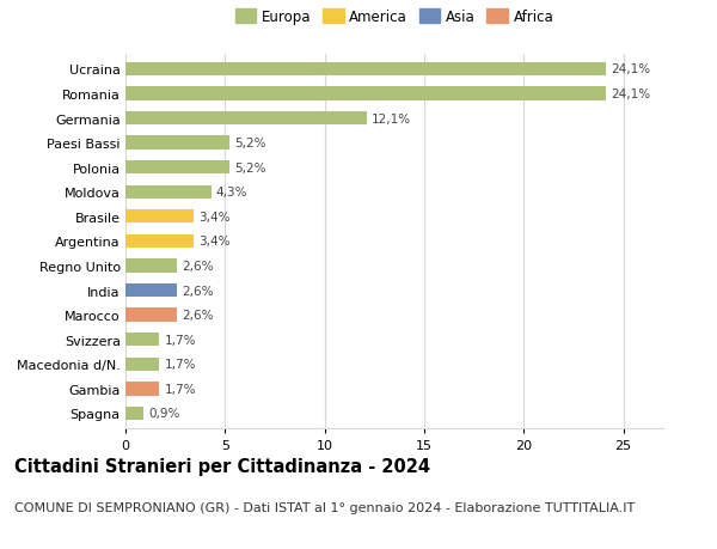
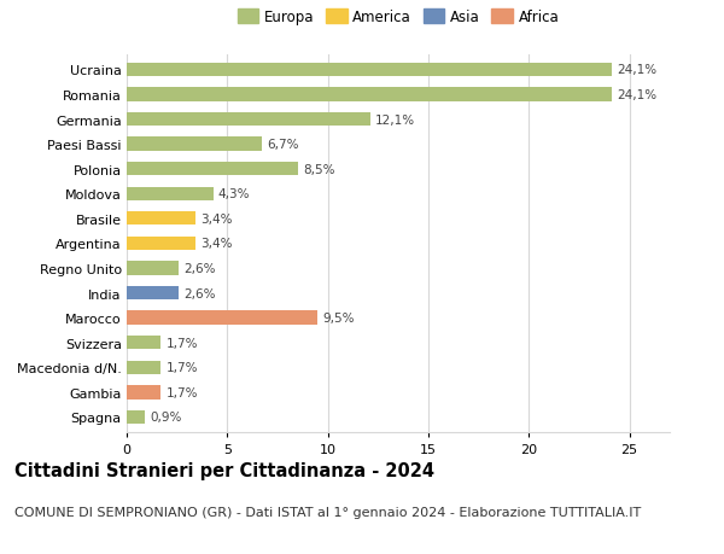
Paesi Bassi: 5,2% -> 6,7%
Polonia: 5,2% -> 8,5%
Marocco: 2,6% -> 9,5%
